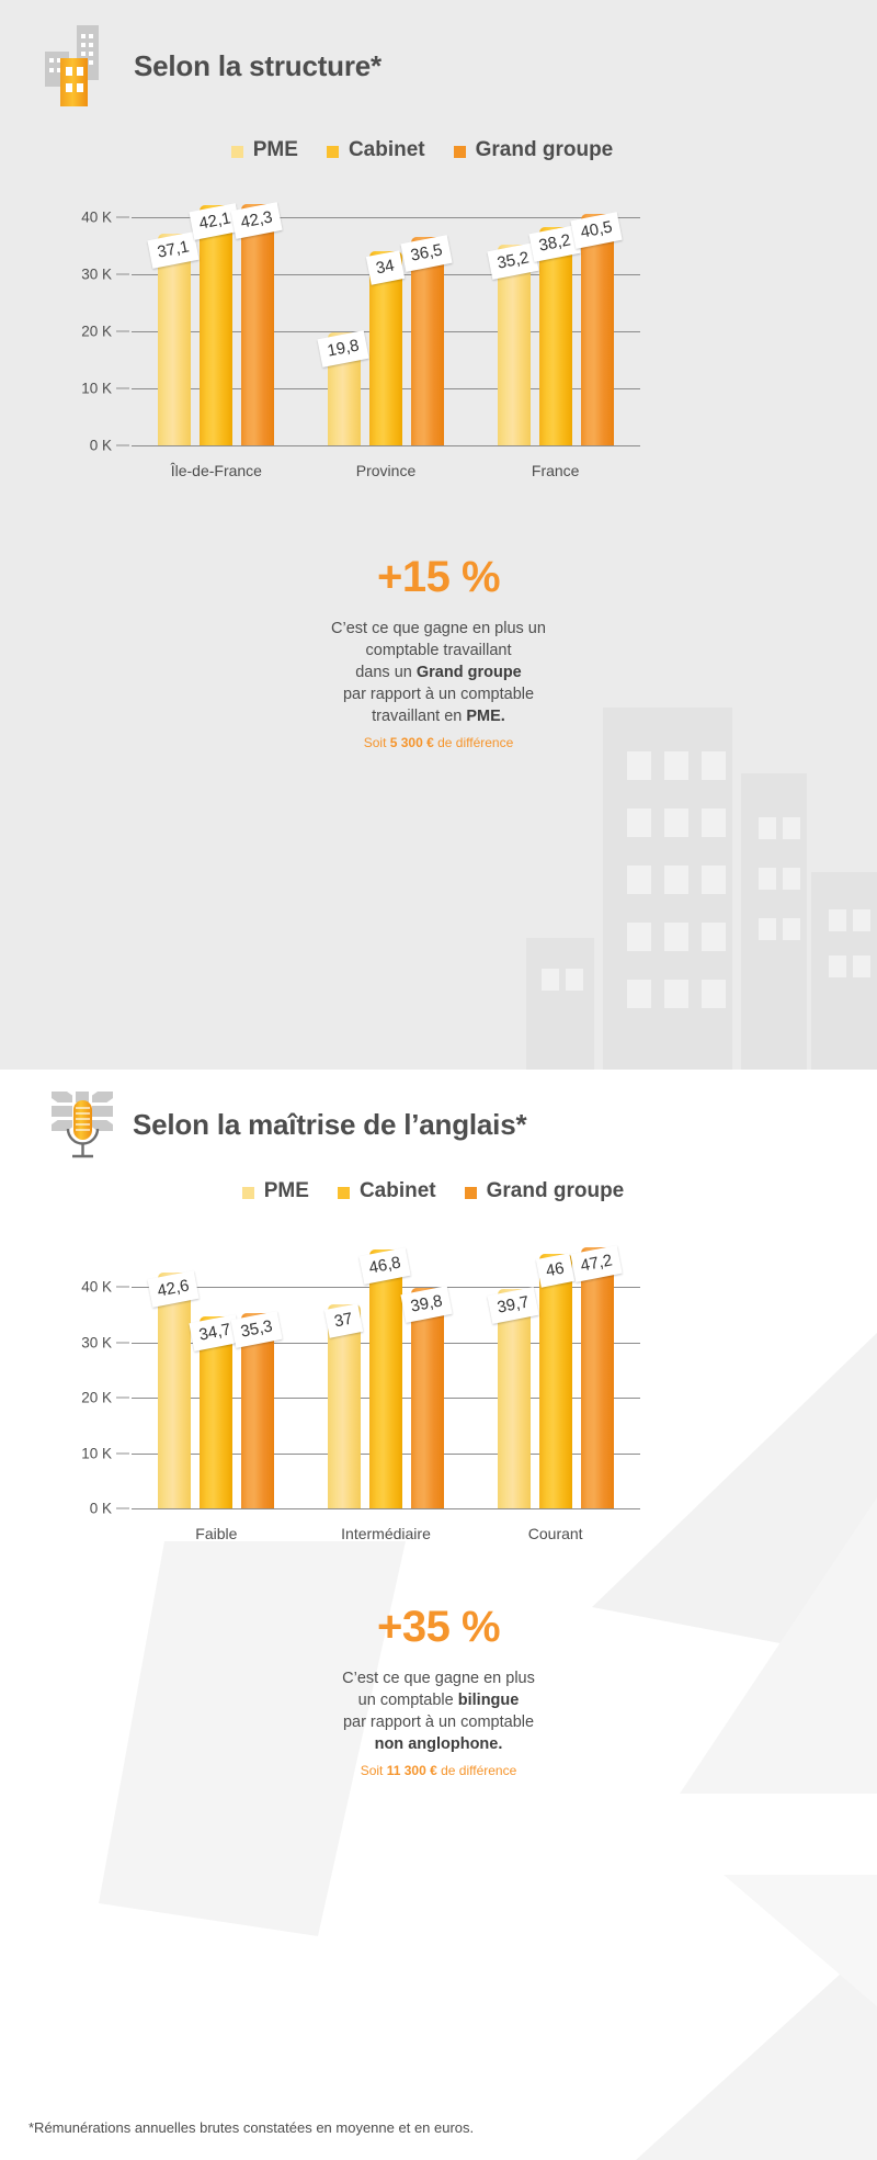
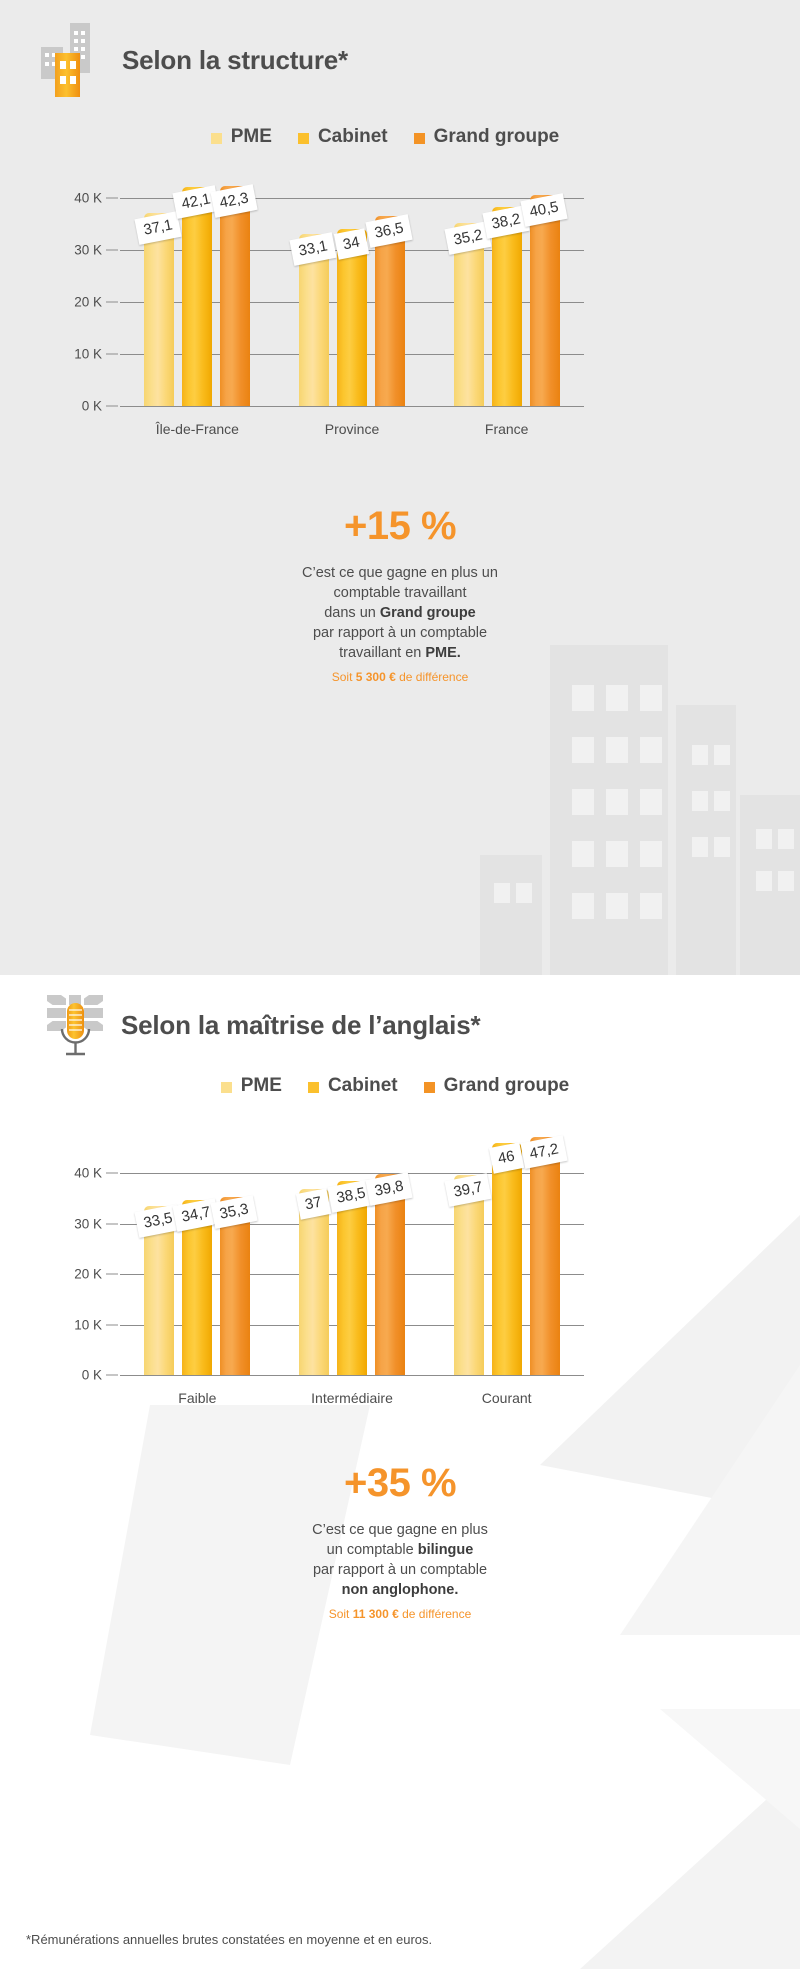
Selon la structure*/PME/Province: 19,8 -> 33,1
Selon la maîtrise de l’anglais*/PME/Faible: 42,6 -> 33,5
Selon la maîtrise de l’anglais*/Cabinet/Intermédiaire: 46,8 -> 38,5
